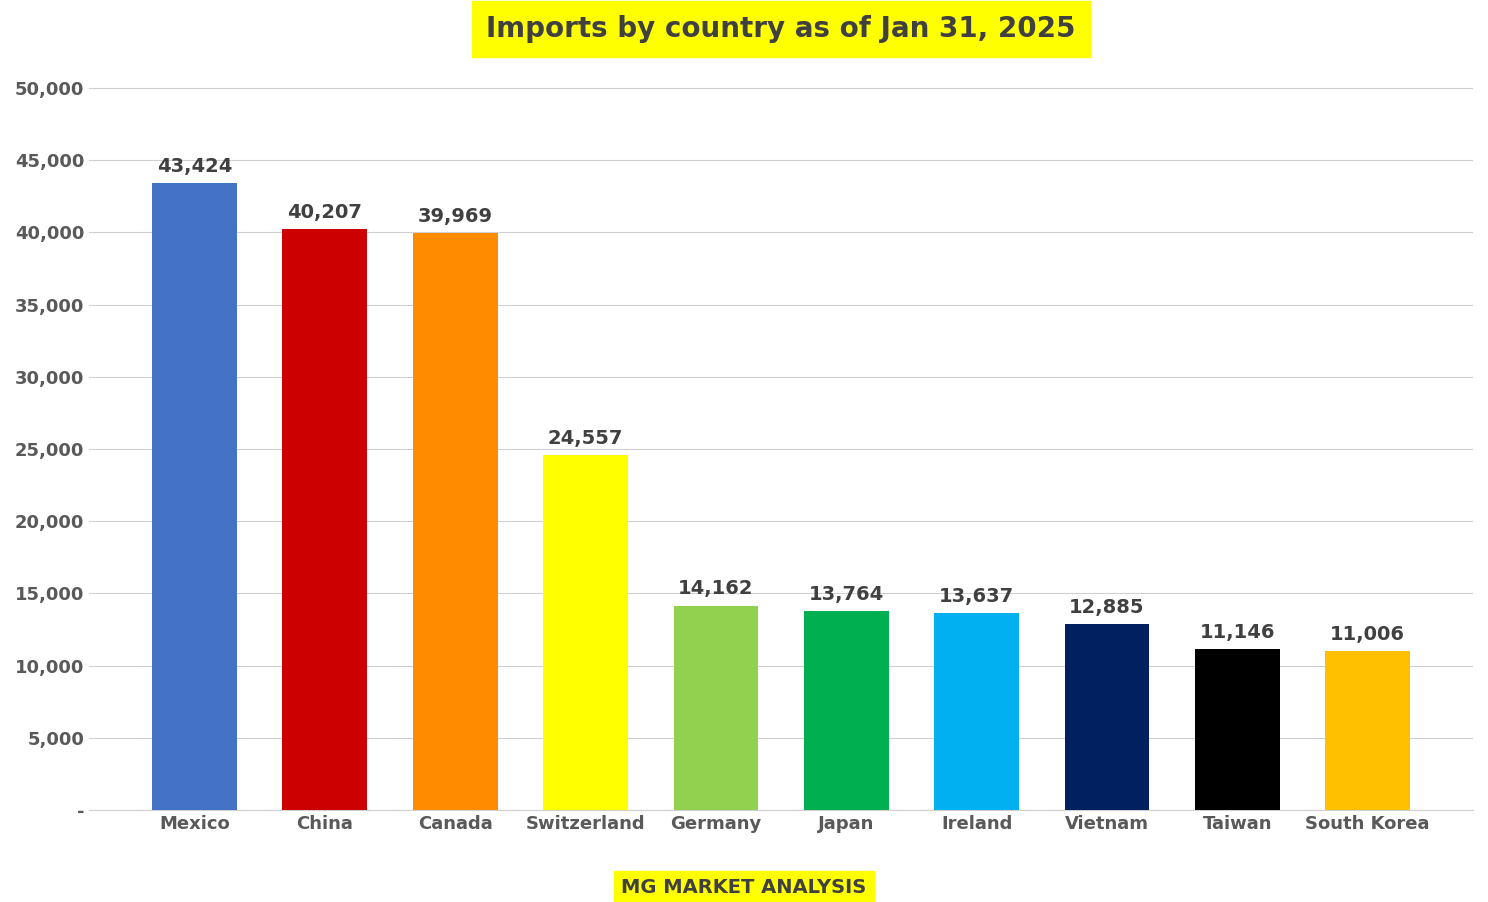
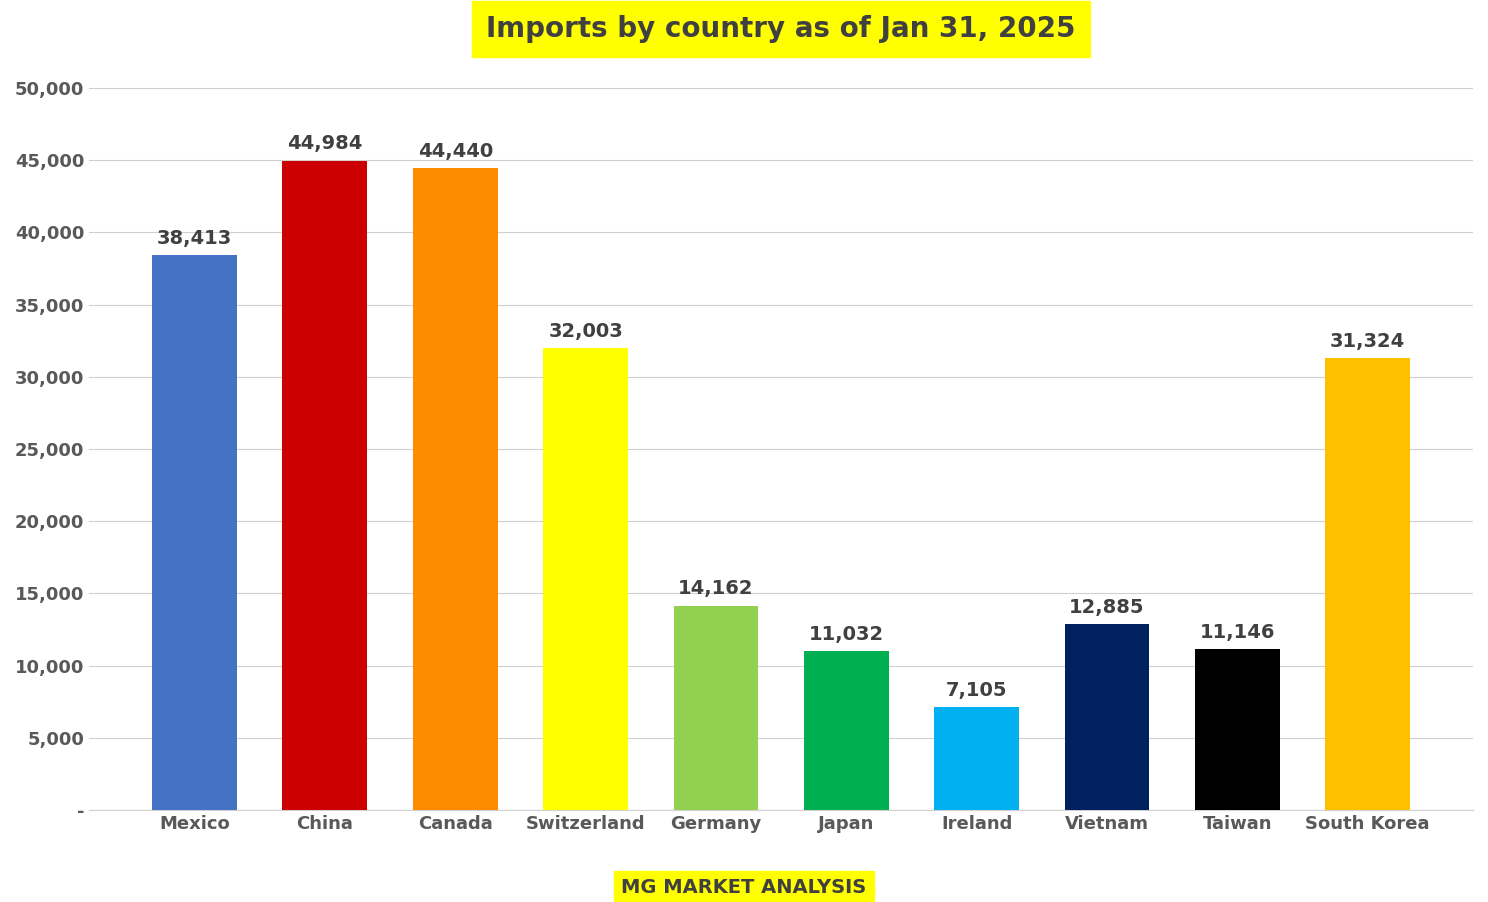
Mexico: 43,424 -> 38,413
China: 40,207 -> 44,984
Canada: 39,969 -> 44,440
Switzerland: 24,557 -> 32,003
Japan: 13,764 -> 11,032
Ireland: 13,637 -> 7,105
South Korea: 11,006 -> 31,324
